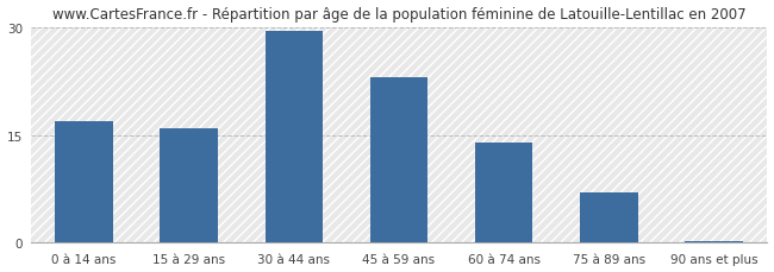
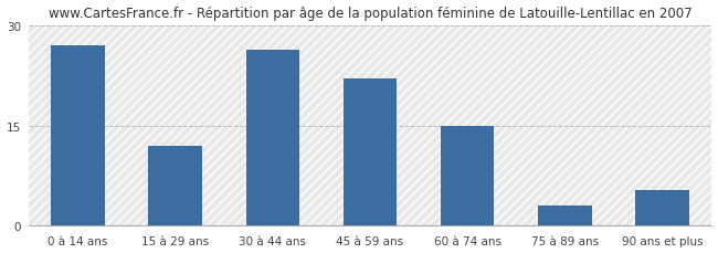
0 à 14 ans: 17.0 -> 27.0
15 à 29 ans: 16.0 -> 12.0
30 à 44 ans: 29.5 -> 26.4
45 à 59 ans: 23.0 -> 22.0
60 à 74 ans: 14.0 -> 15.0
75 à 89 ans: 7.0 -> 3.0
90 ans et plus: 0.3 -> 5.4
